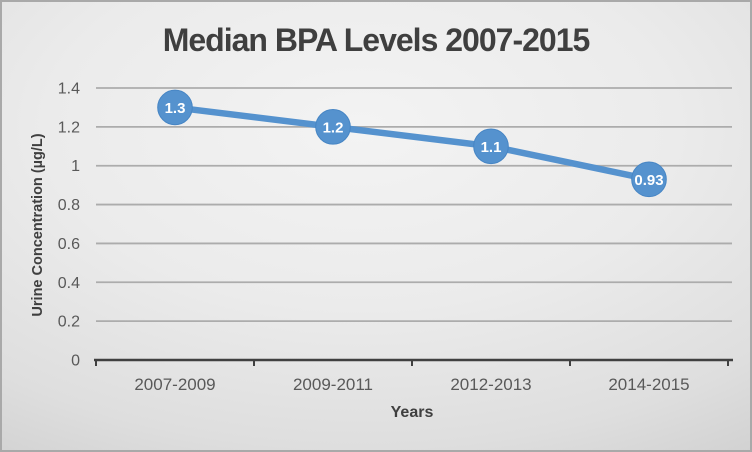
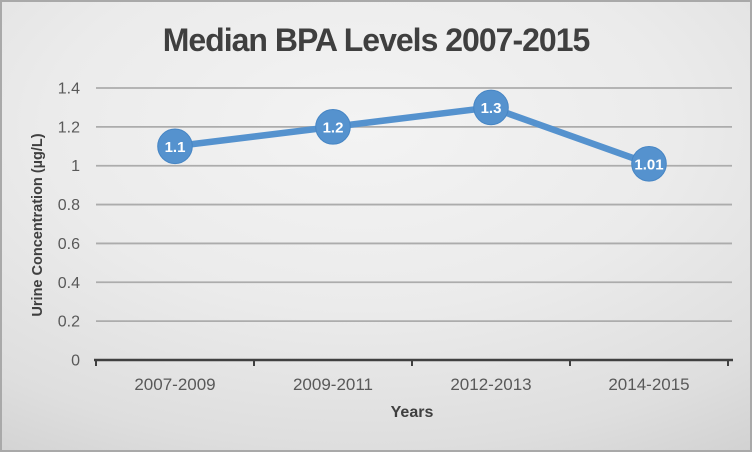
2007-2009: 1.3 -> 1.1
2012-2013: 1.1 -> 1.3
2014-2015: 0.93 -> 1.01
